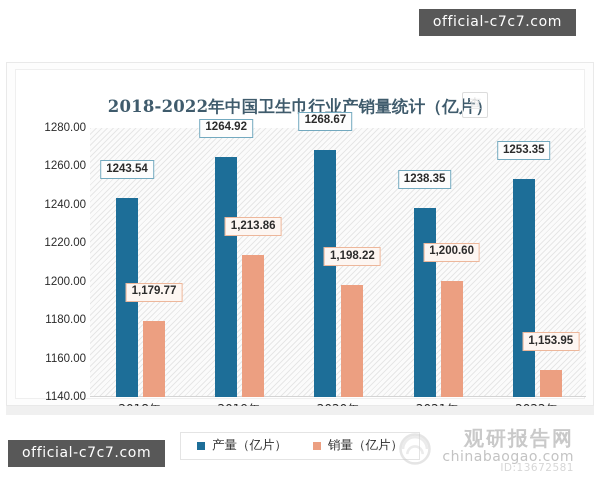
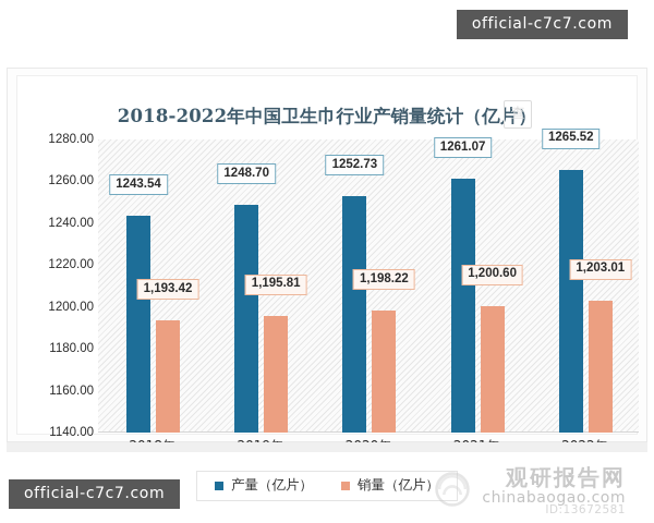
销量（亿片）/2018年: 1,179.77 -> 1,193.42
产量（亿片）/2019年: 1264.92 -> 1248.70
销量（亿片）/2019年: 1,213.86 -> 1,195.81
产量（亿片）/2020年: 1268.67 -> 1252.73
产量（亿片）/2021年: 1238.35 -> 1261.07
产量（亿片）/2022年: 1253.35 -> 1265.52
销量（亿片）/2022年: 1,153.95 -> 1,203.01
